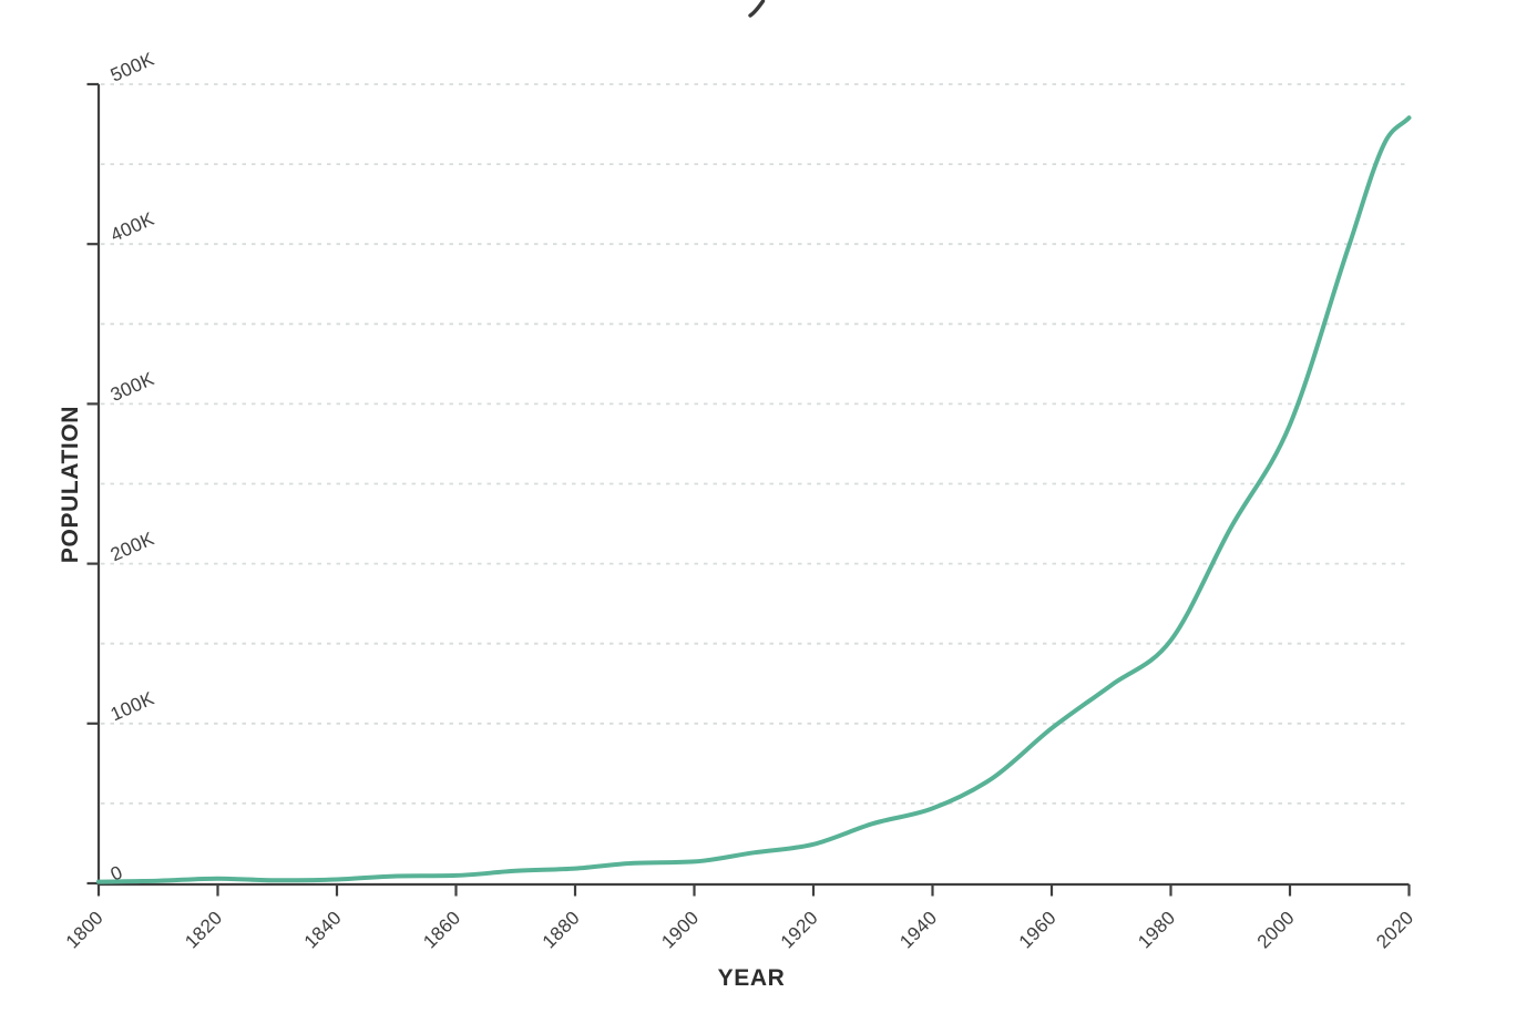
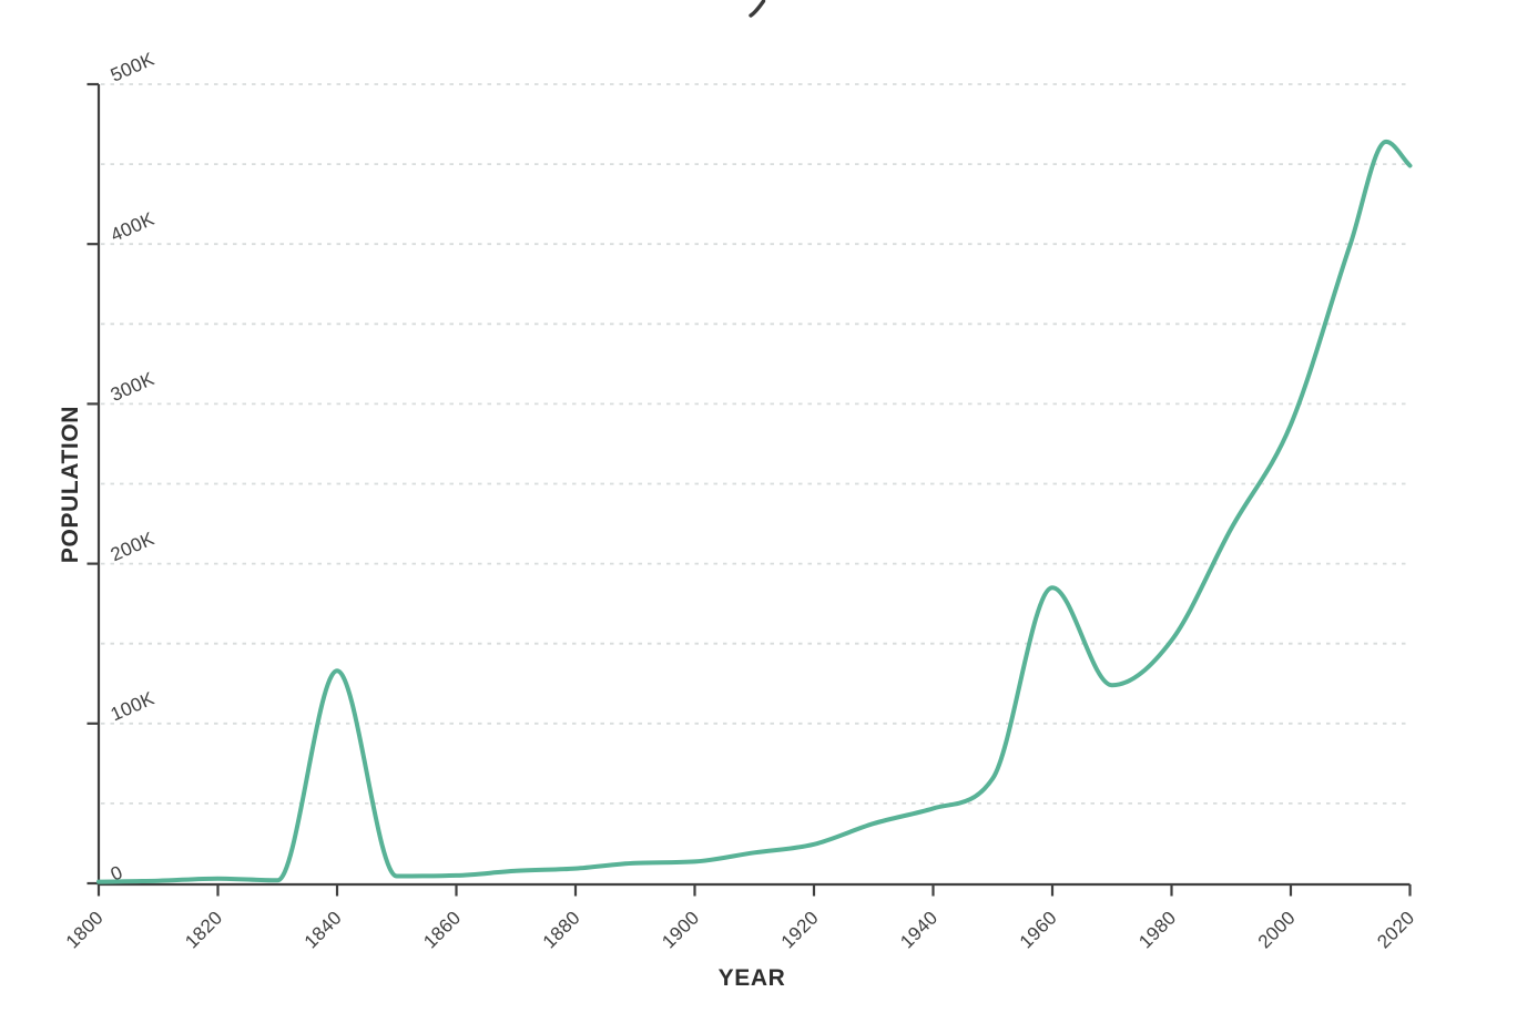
1840: 2K -> 133K
1960: 97K -> 185K
2020: 479K -> 449K
